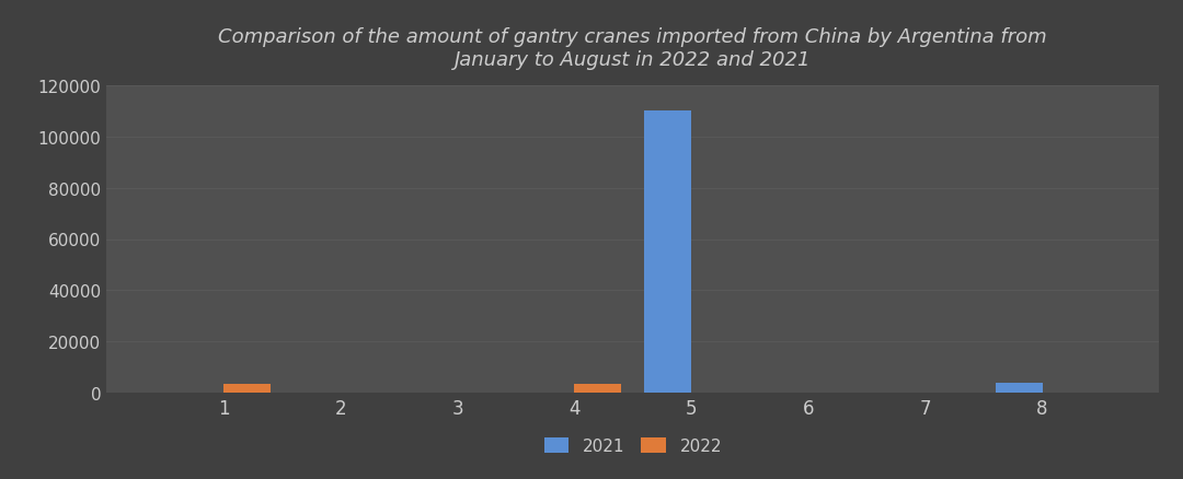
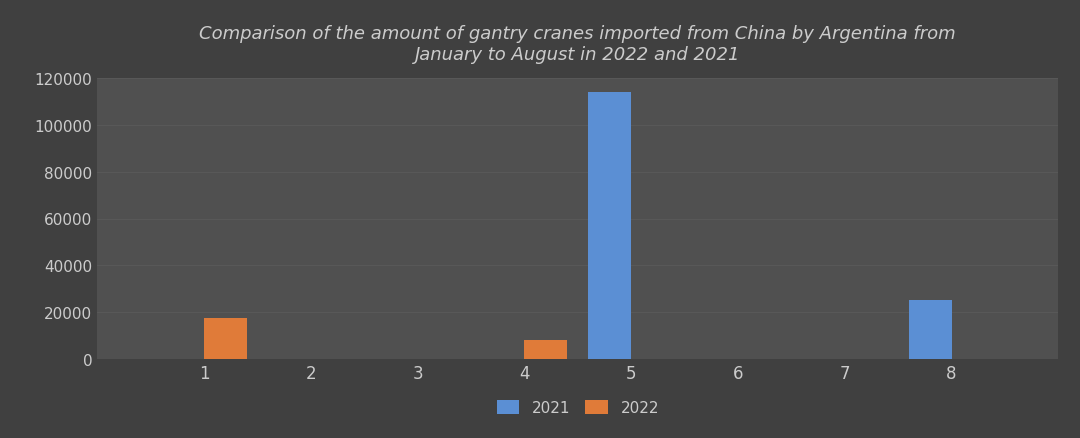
2022/1: 3500 -> 17500
2022/4: 3500 -> 8000
2021/5: 110000 -> 114000
2021/8: 4000 -> 25000
